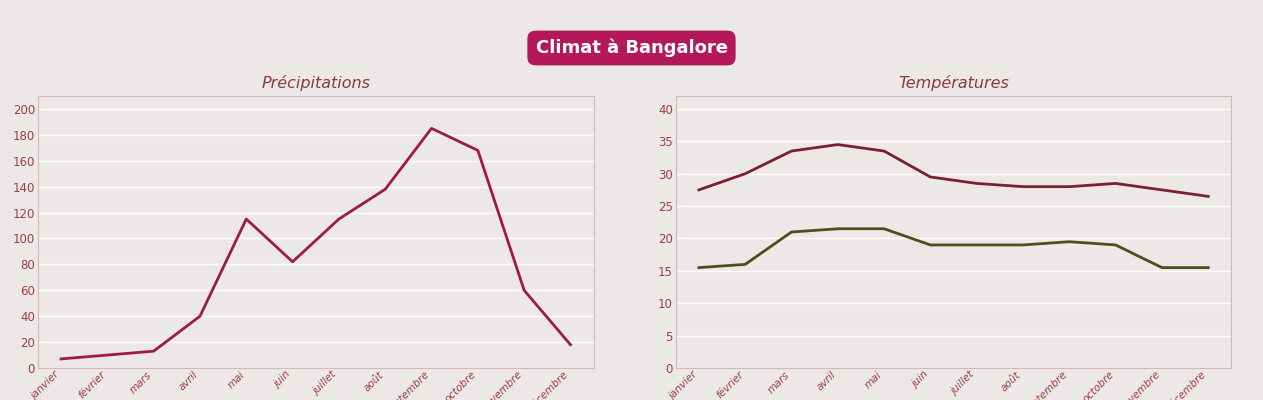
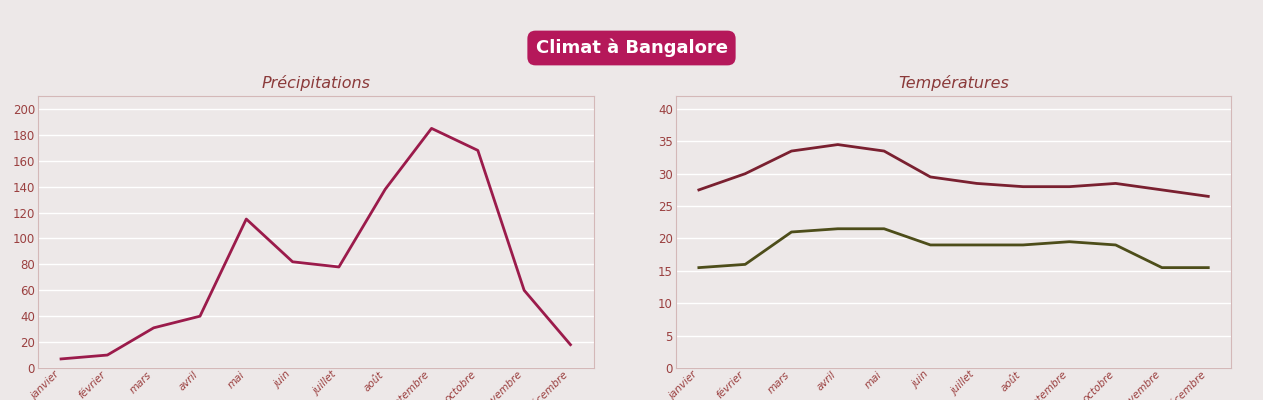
Précipitations/mars: 13 -> 31
Précipitations/juillet: 115 -> 78
